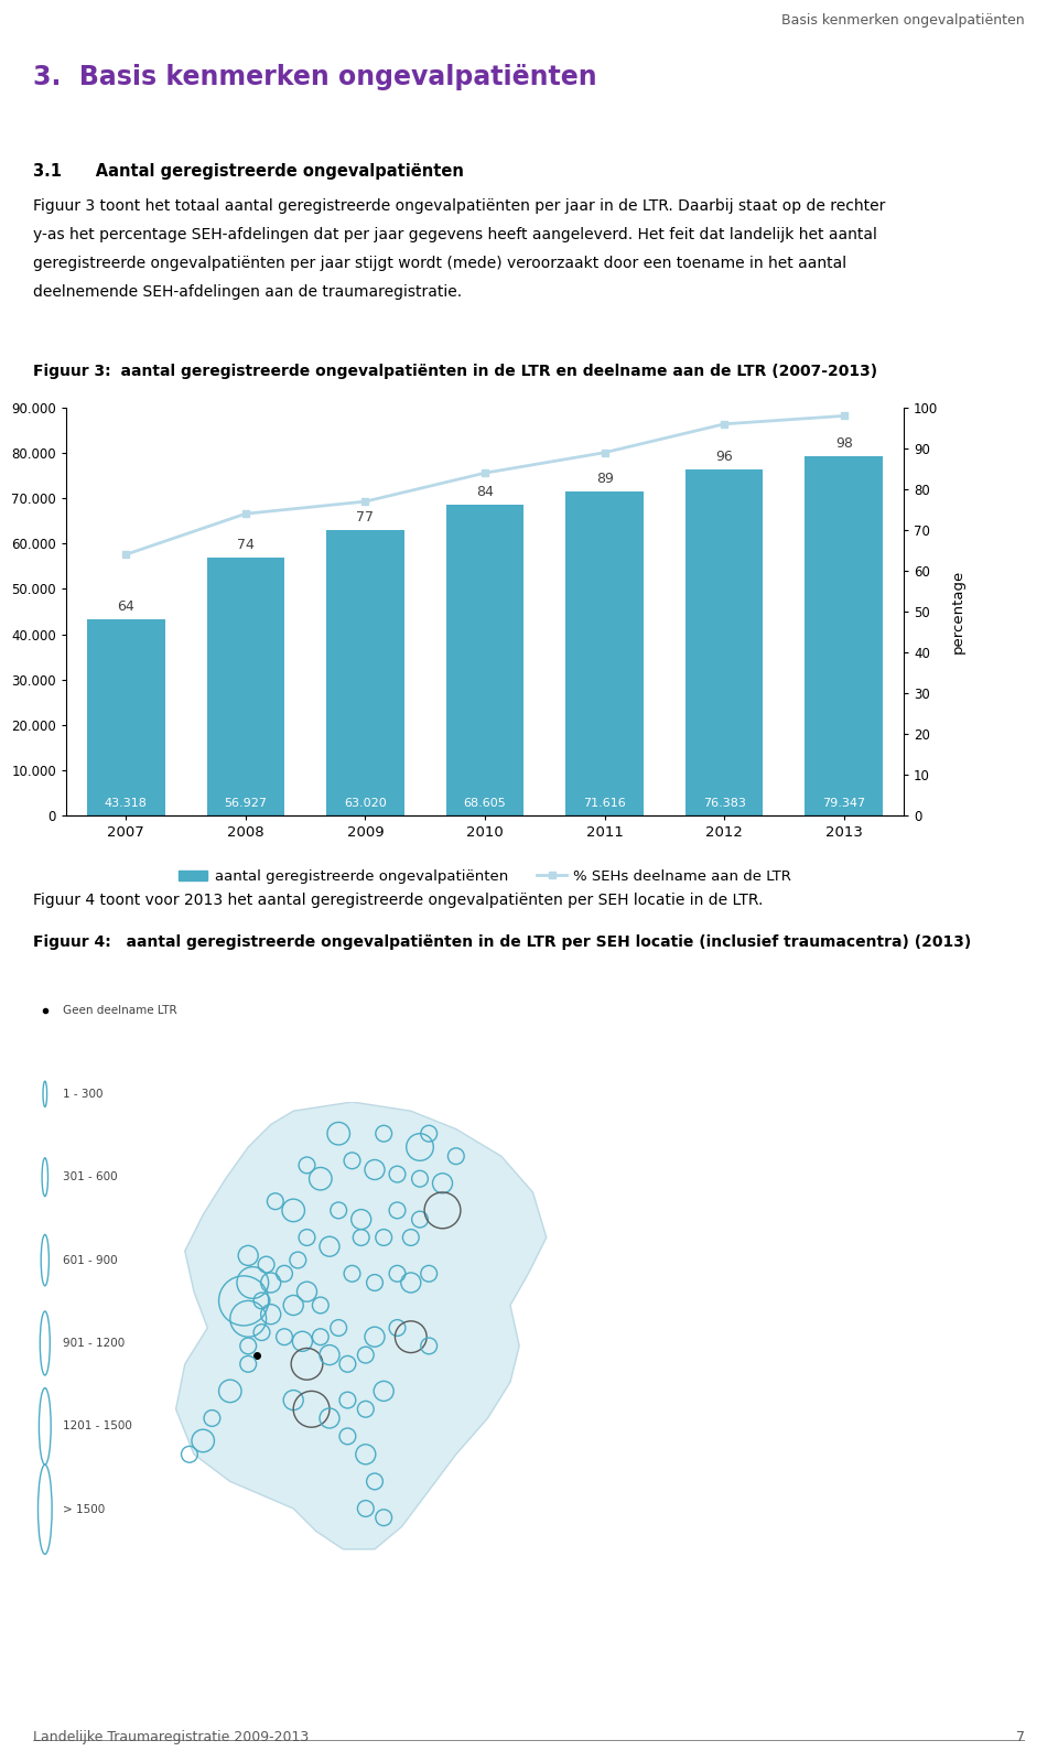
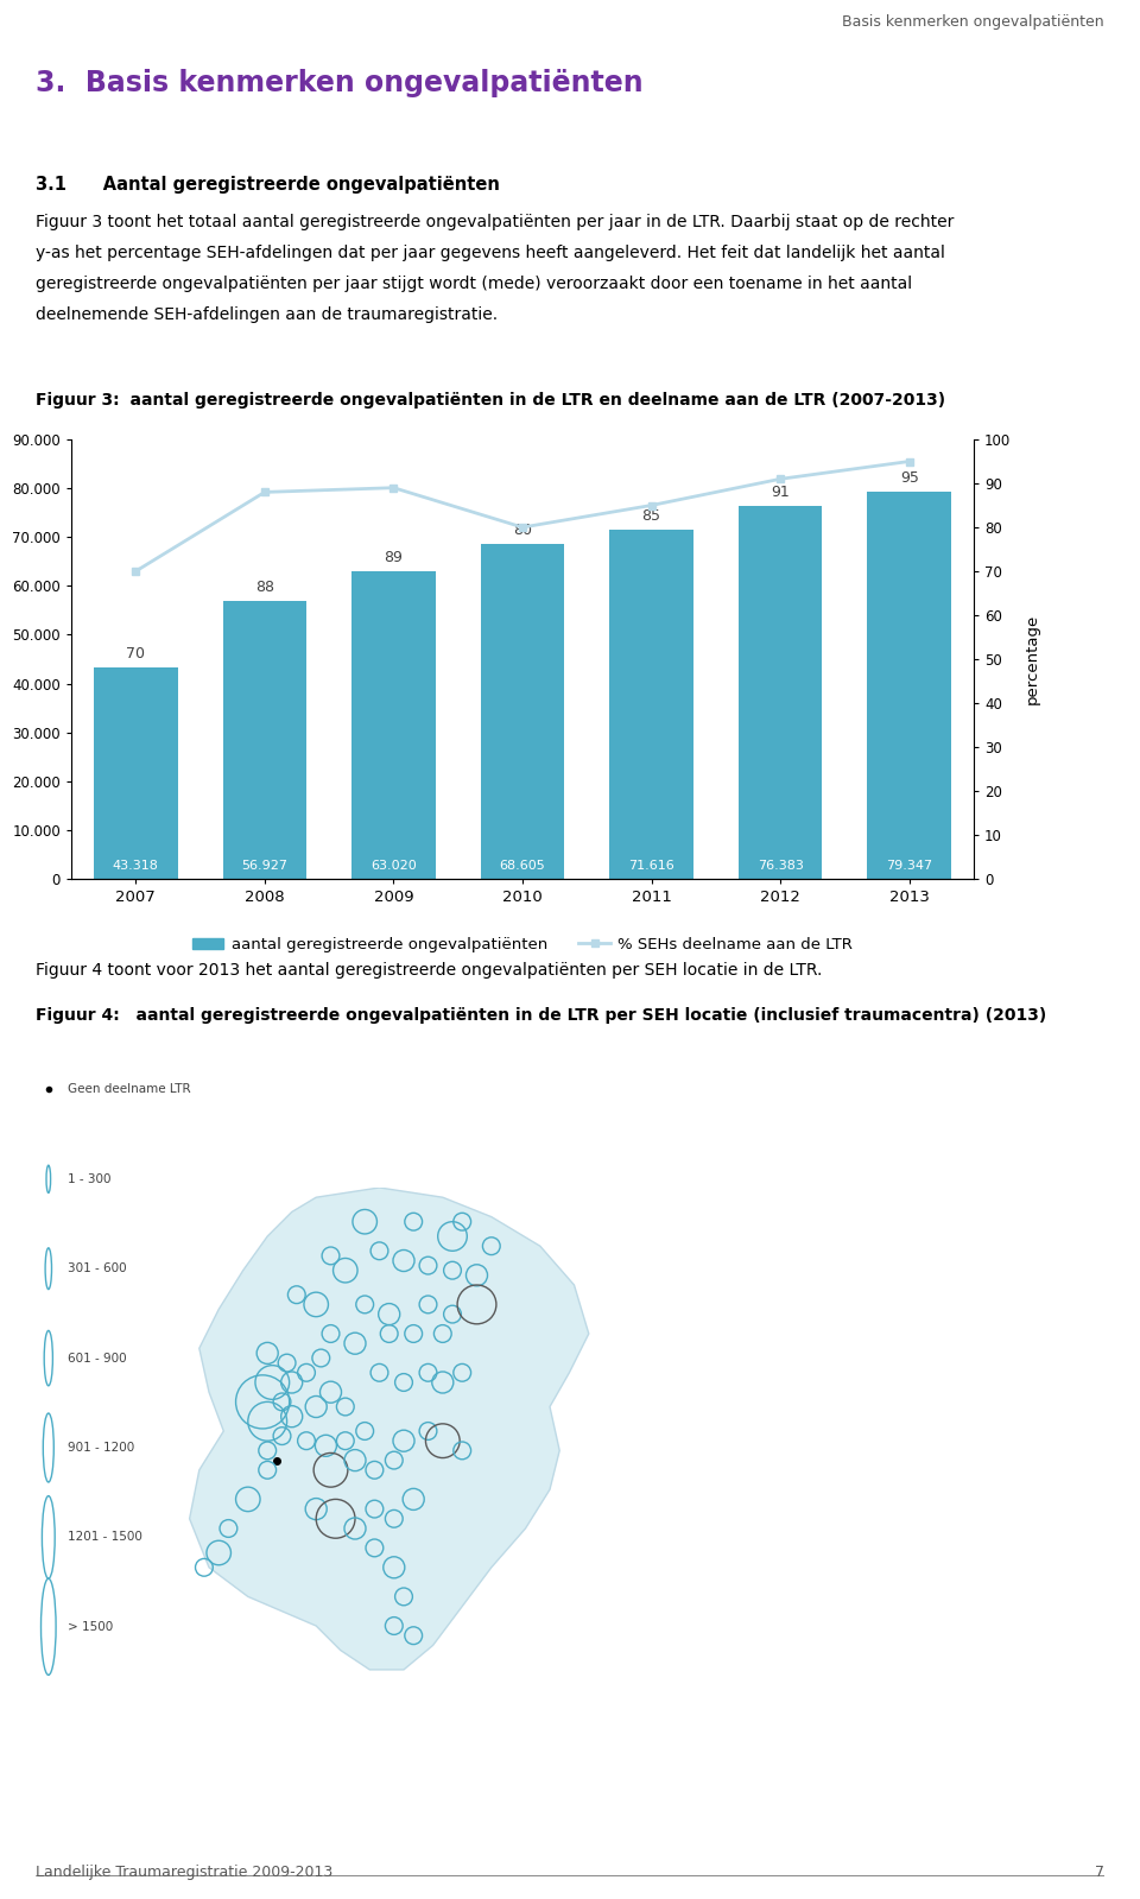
% SEHs deelname aan de LTR/2007: 64 -> 70
% SEHs deelname aan de LTR/2008: 74 -> 88
% SEHs deelname aan de LTR/2009: 77 -> 89
% SEHs deelname aan de LTR/2010: 84 -> 80
% SEHs deelname aan de LTR/2011: 89 -> 85
% SEHs deelname aan de LTR/2012: 96 -> 91
% SEHs deelname aan de LTR/2013: 98 -> 95
